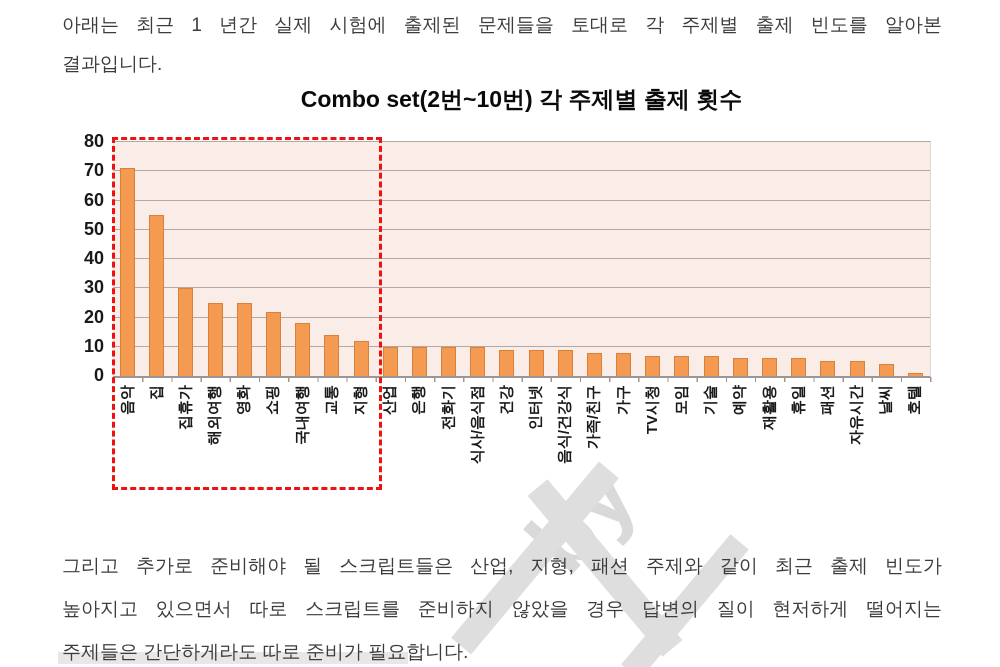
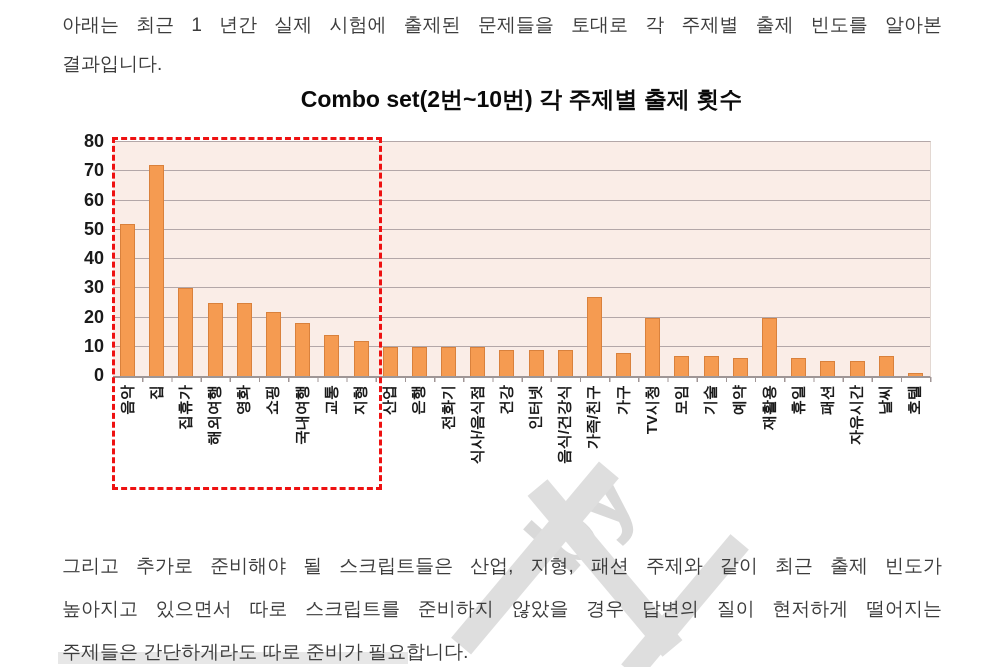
음악: 71 -> 52
집: 55 -> 72
가족/친구: 8 -> 27
TV시청: 7 -> 20
재활용: 6 -> 20
날씨: 4 -> 7
